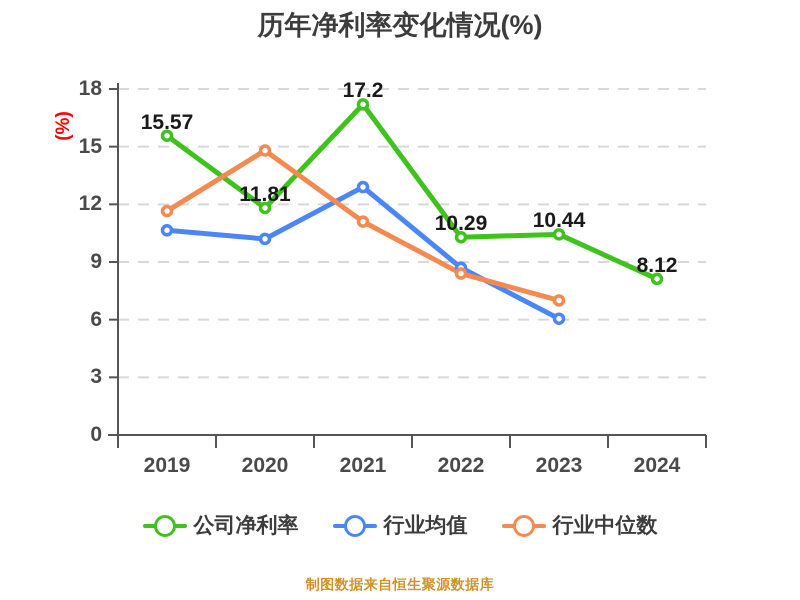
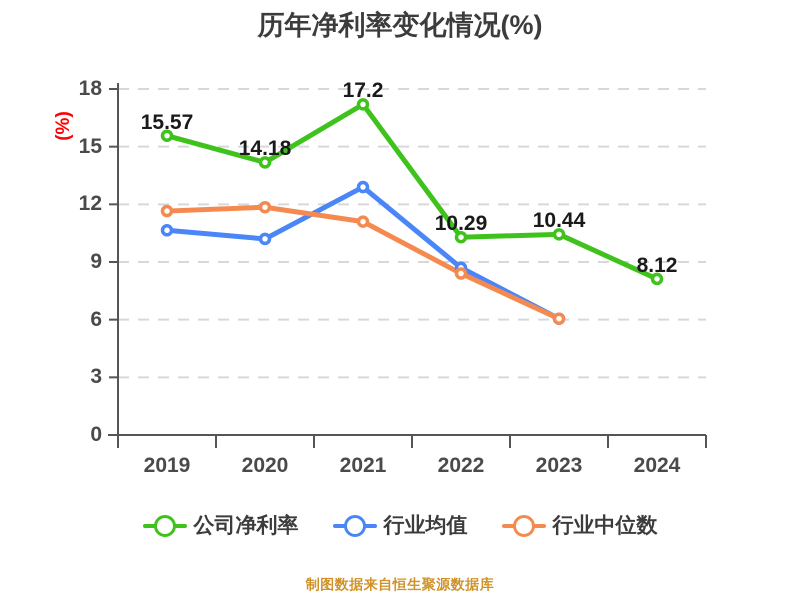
公司净利率/2020: 11.81 -> 14.18
行业中位数/2020: 14.8 -> 11.8
行业中位数/2023: 7.0 -> 6.0
